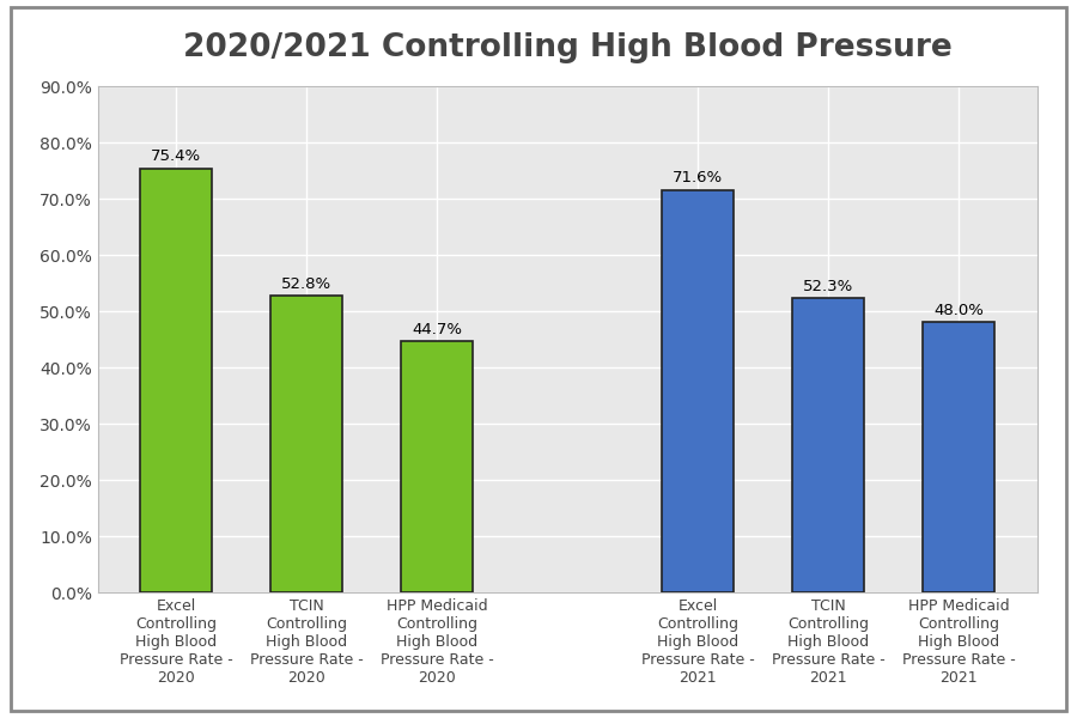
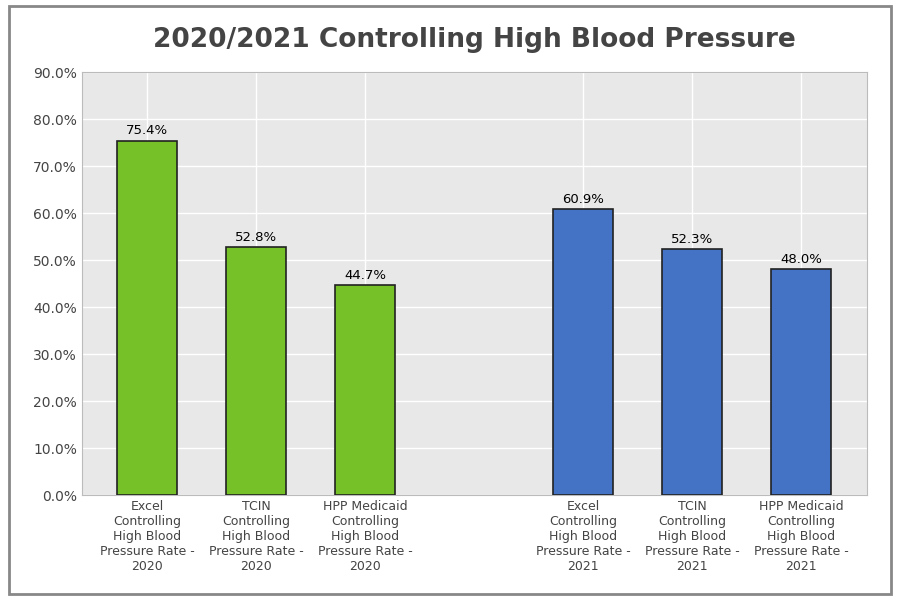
Excel Controlling High Blood Pressure Rate - 2021: 71.6% -> 60.9%
